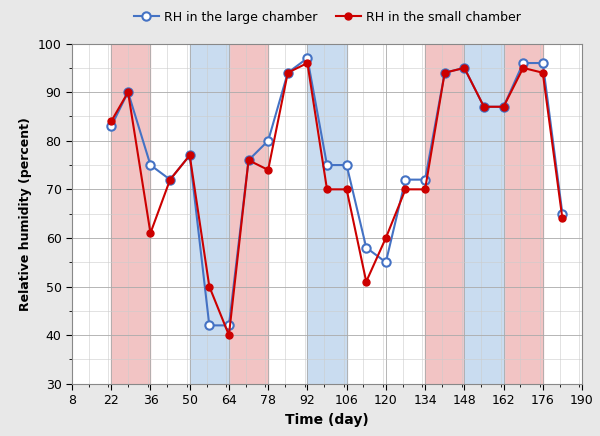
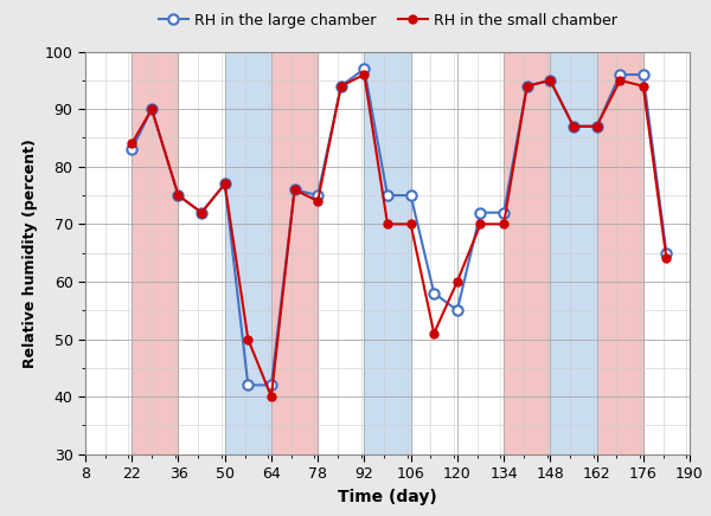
RH in the small chamber/36: 61 -> 75
RH in the large chamber/78: 80 -> 75
